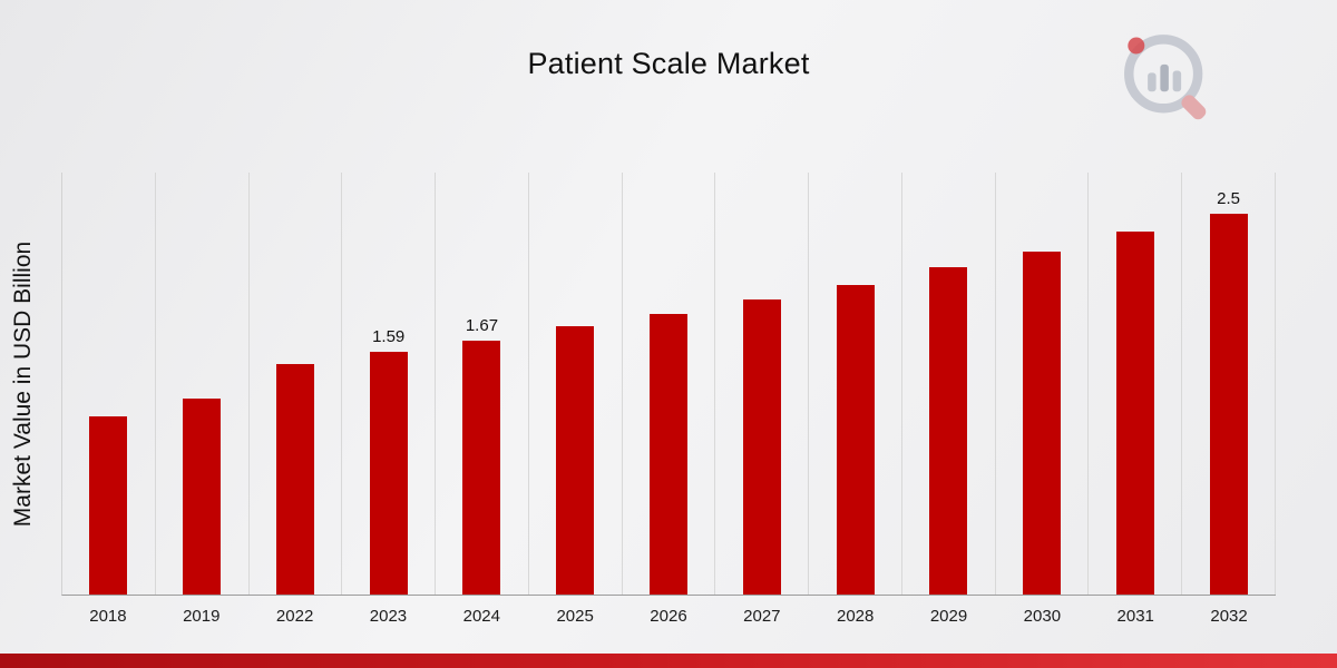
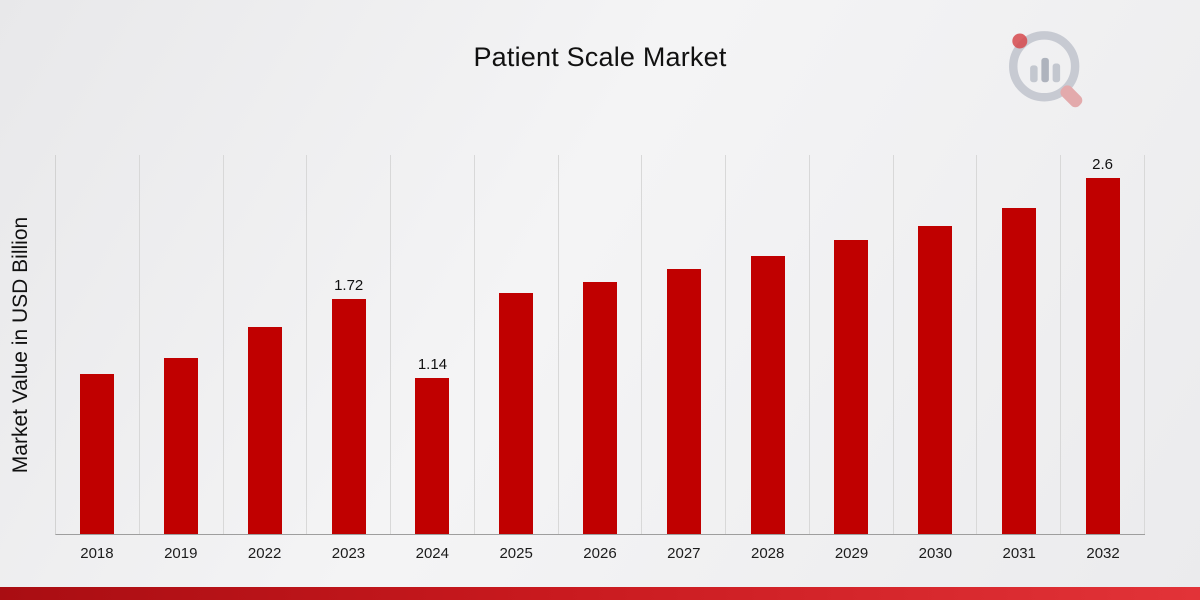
2023: 1.59 -> 1.72
2024: 1.67 -> 1.14
2032: 2.5 -> 2.6
